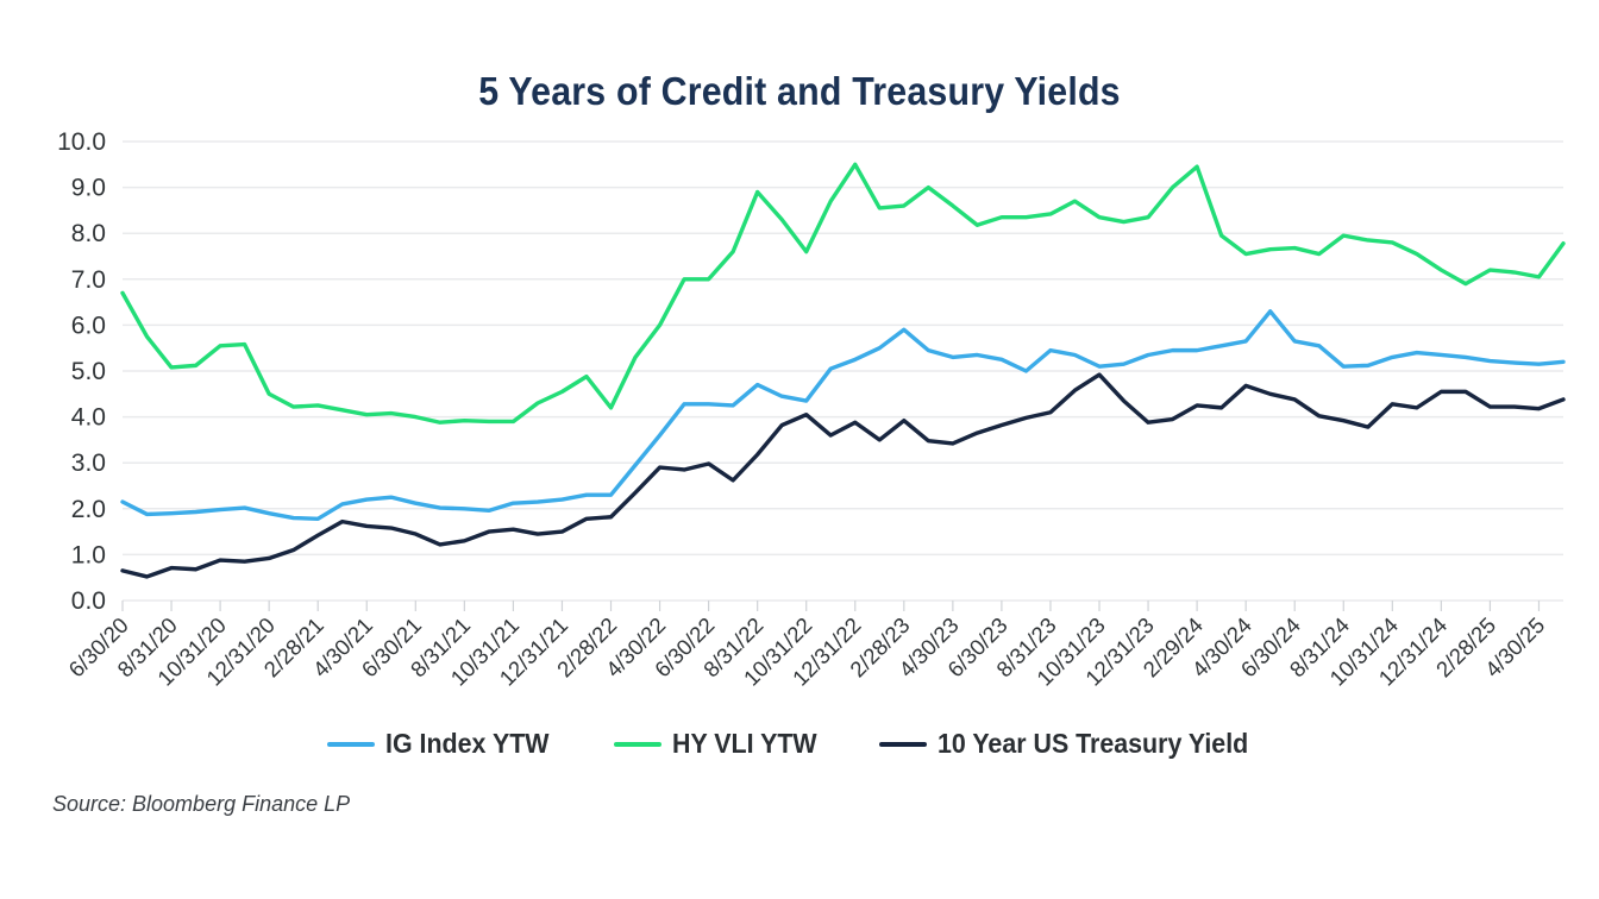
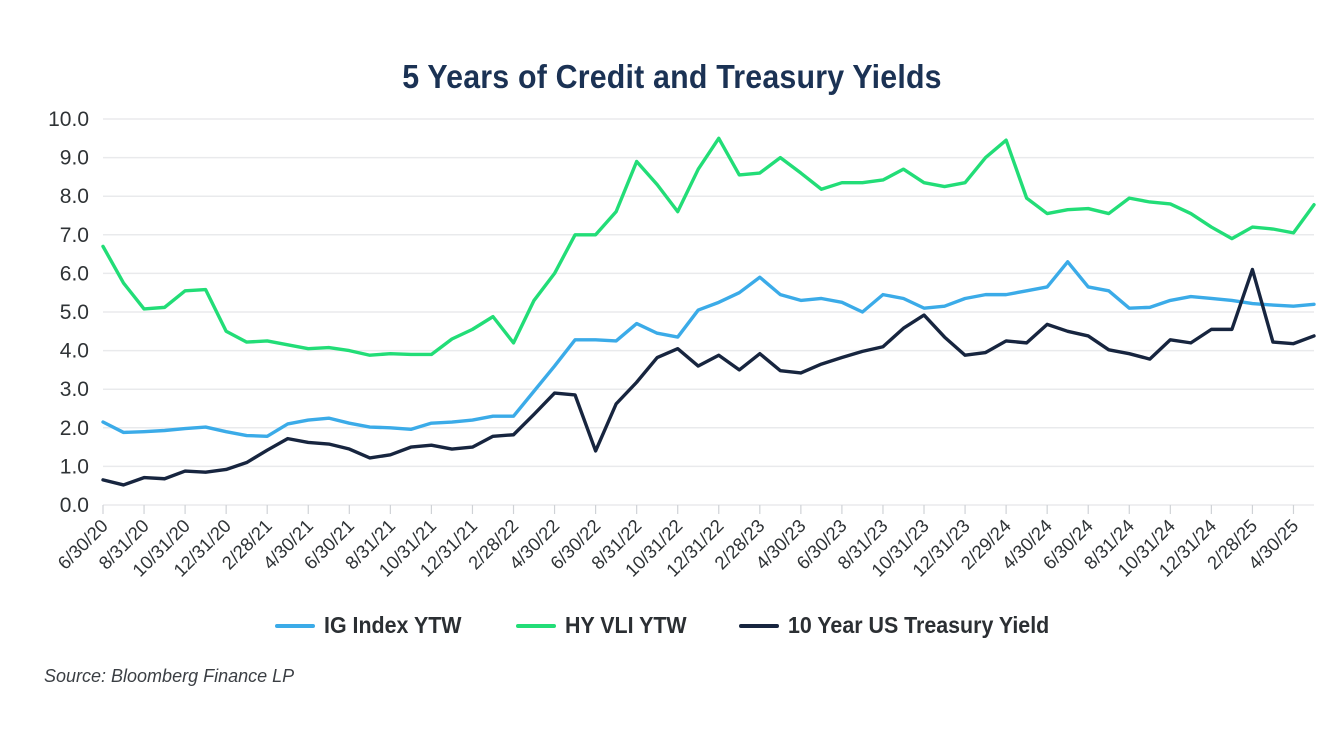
10 Year US Treasury Yield/6/30/22: 3.0 -> 1.4
10 Year US Treasury Yield/2/28/25: 4.2 -> 6.1
